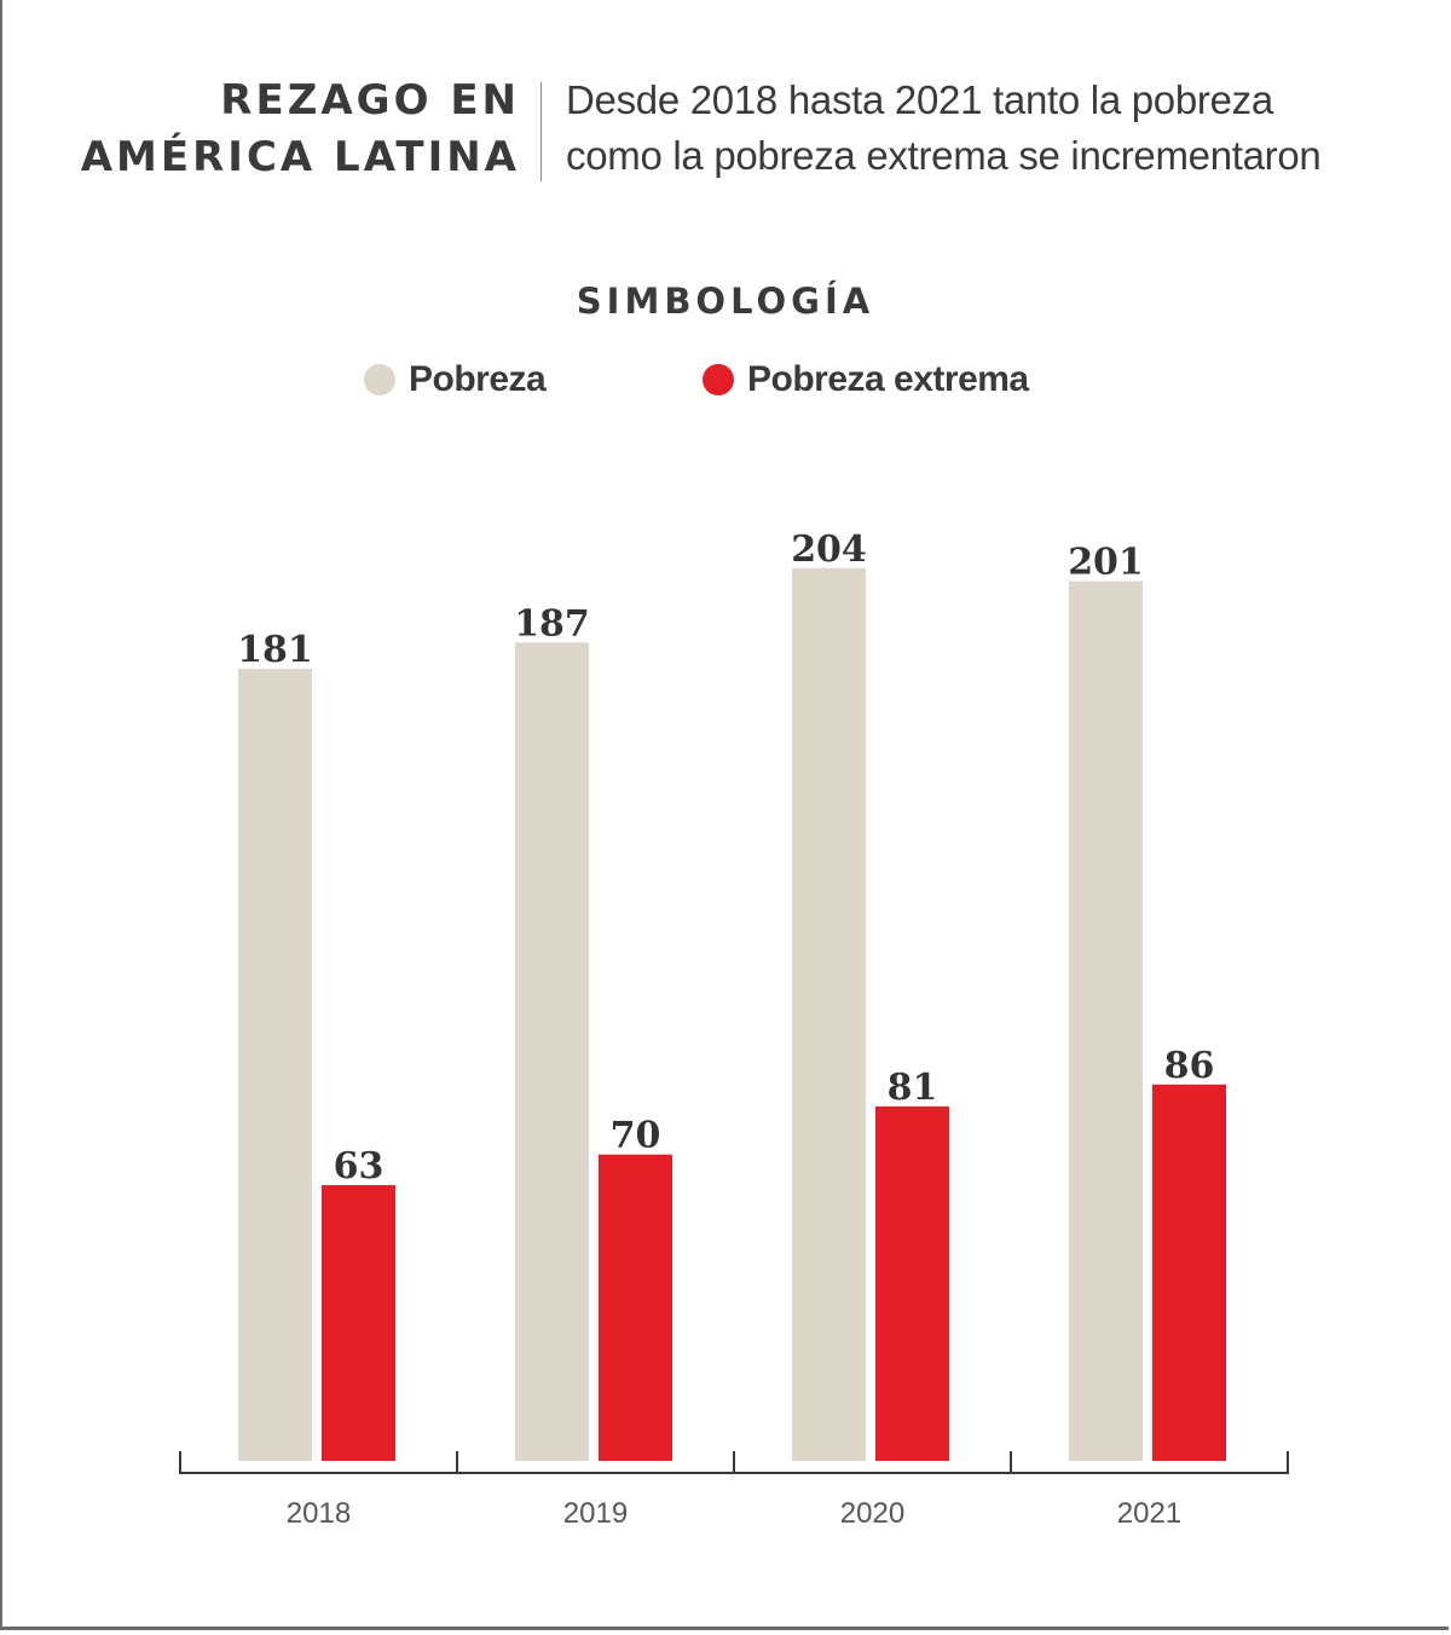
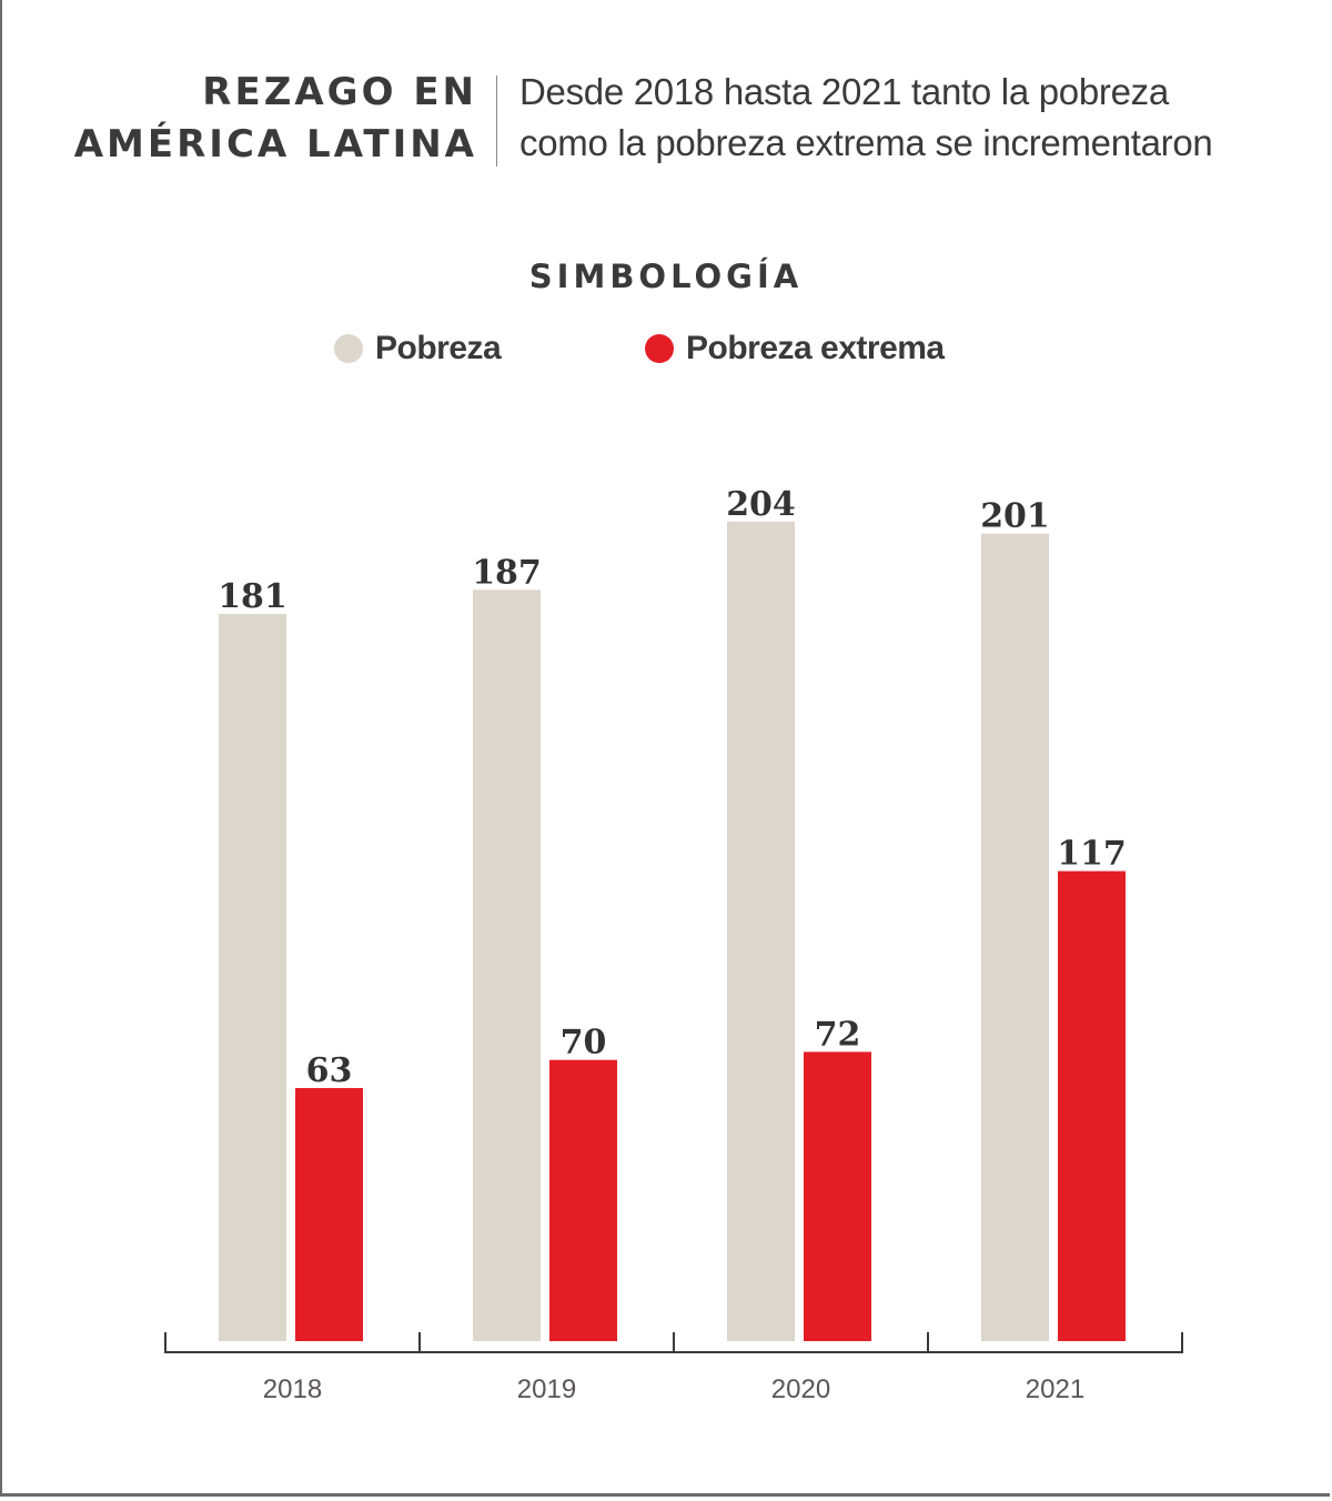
Pobreza extrema/2020: 81 -> 72
Pobreza extrema/2021: 86 -> 117
